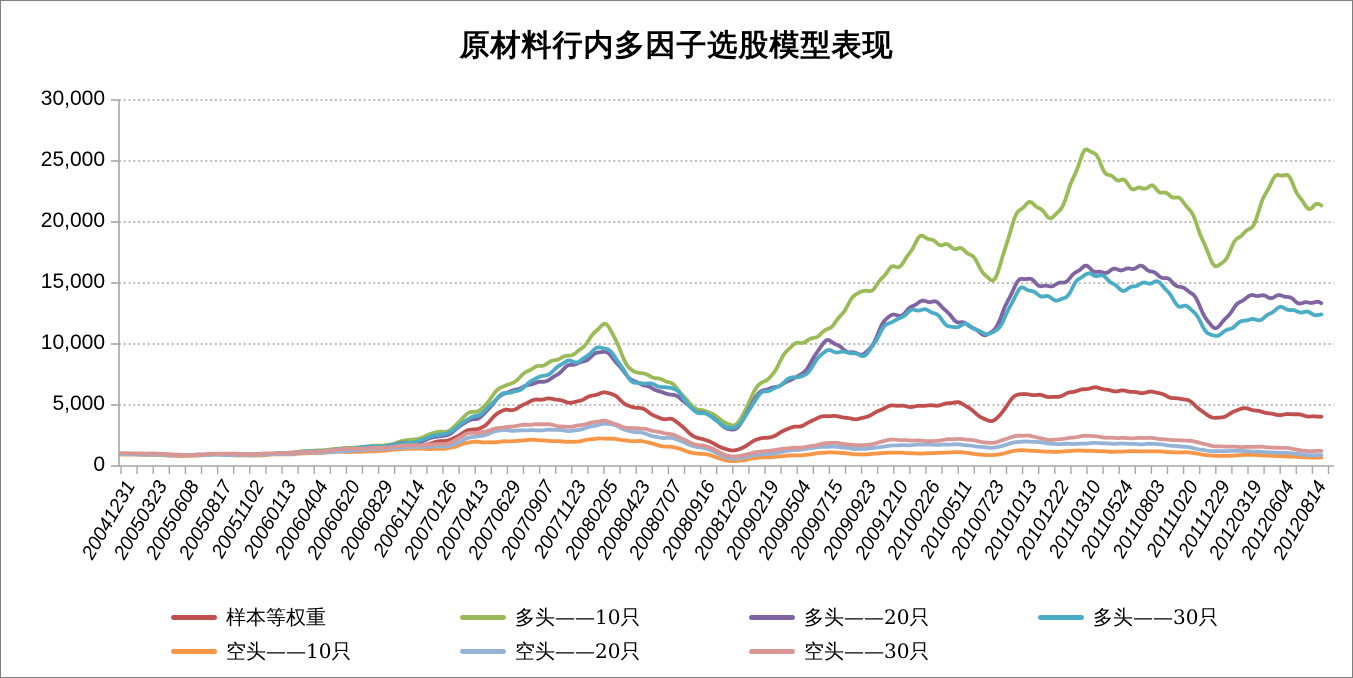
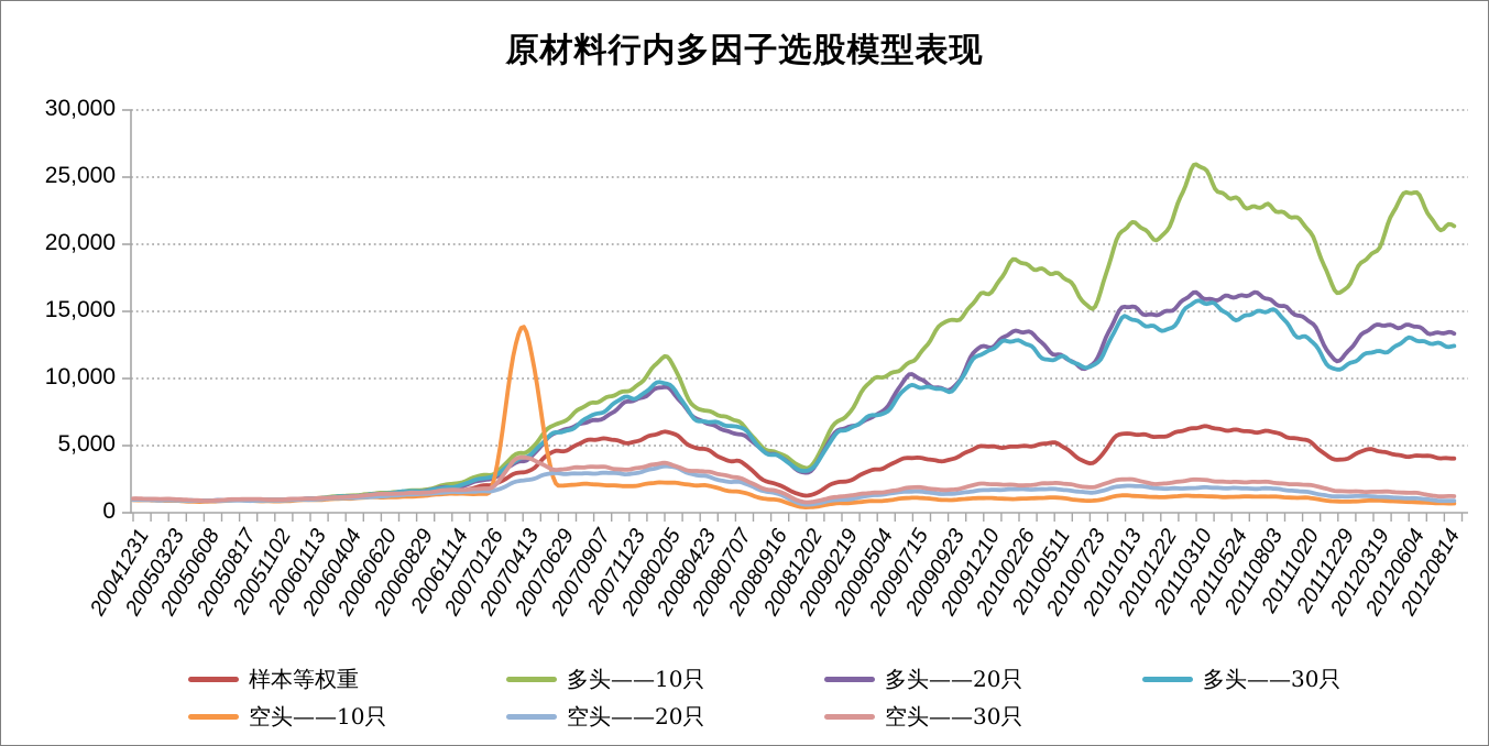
空头——10只/20070413: 2000 -> 13900
空头——30只/20070413: 2700 -> 4100
